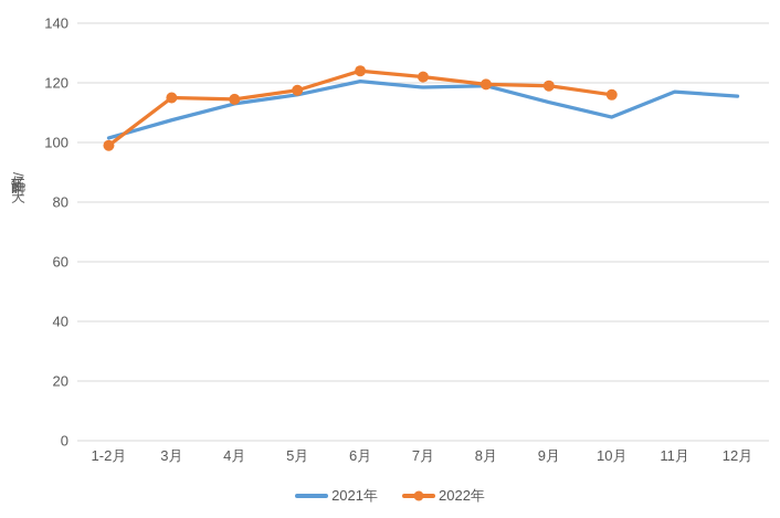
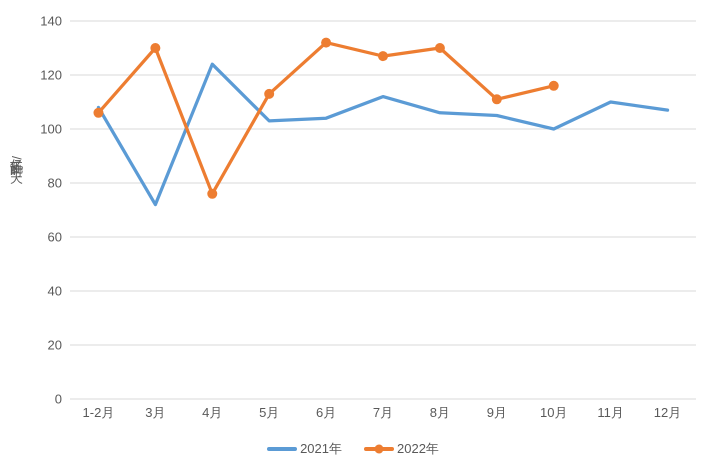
2021年/1-2月: 102 -> 108
2022年/1-2月: 99 -> 106
2021年/3月: 108 -> 72
2022年/3月: 115 -> 130
2021年/4月: 113 -> 124
2022年/4月: 114 -> 76
2021年/5月: 116 -> 103
2022年/5月: 118 -> 113
2021年/6月: 120 -> 104
2022年/6月: 124 -> 132
2021年/7月: 118 -> 112
2022年/7月: 122 -> 127
2021年/8月: 119 -> 106
2022年/8月: 120 -> 130
2021年/9月: 114 -> 105
2022年/9月: 119 -> 111
2021年/10月: 108 -> 100
2021年/11月: 117 -> 110
2021年/12月: 116 -> 107
